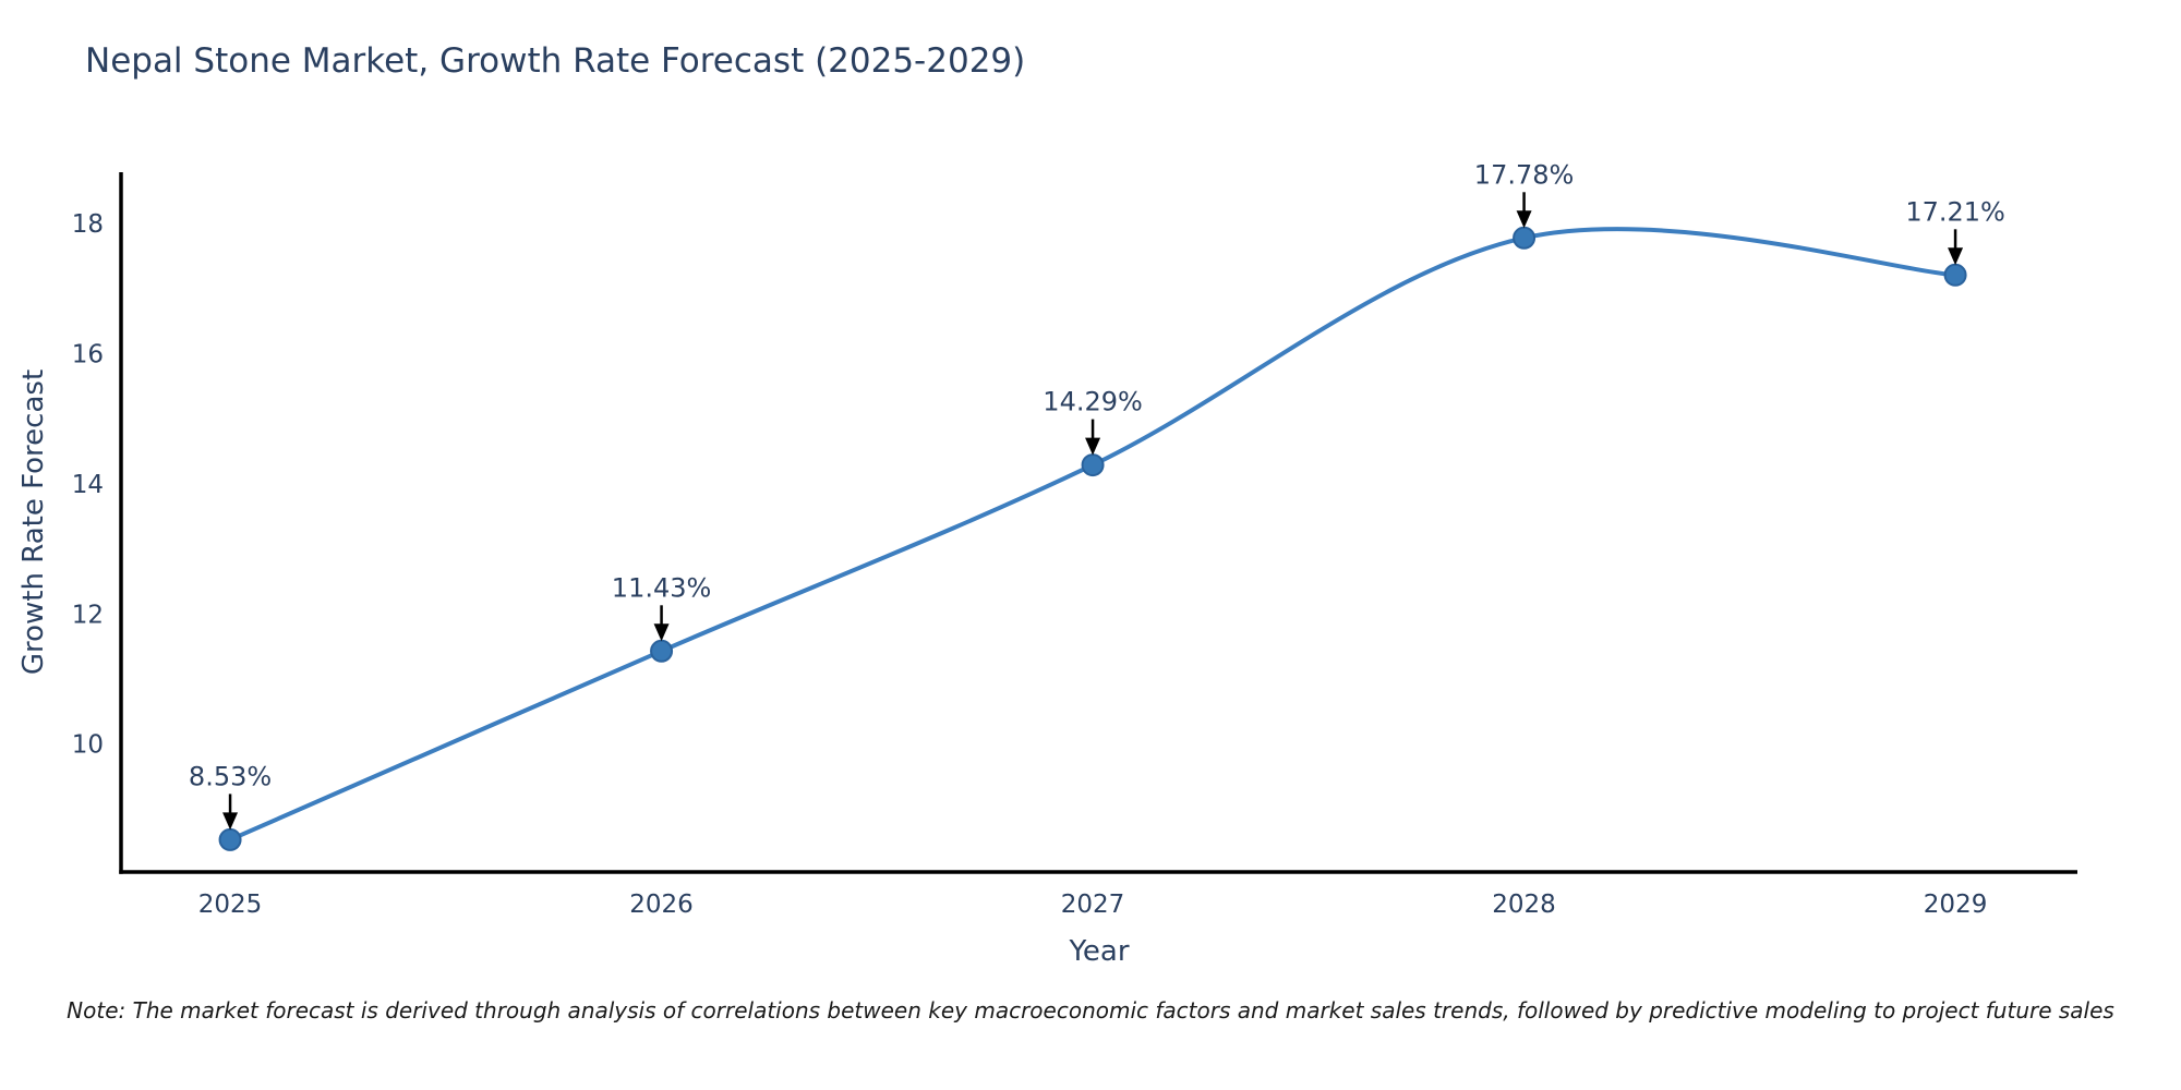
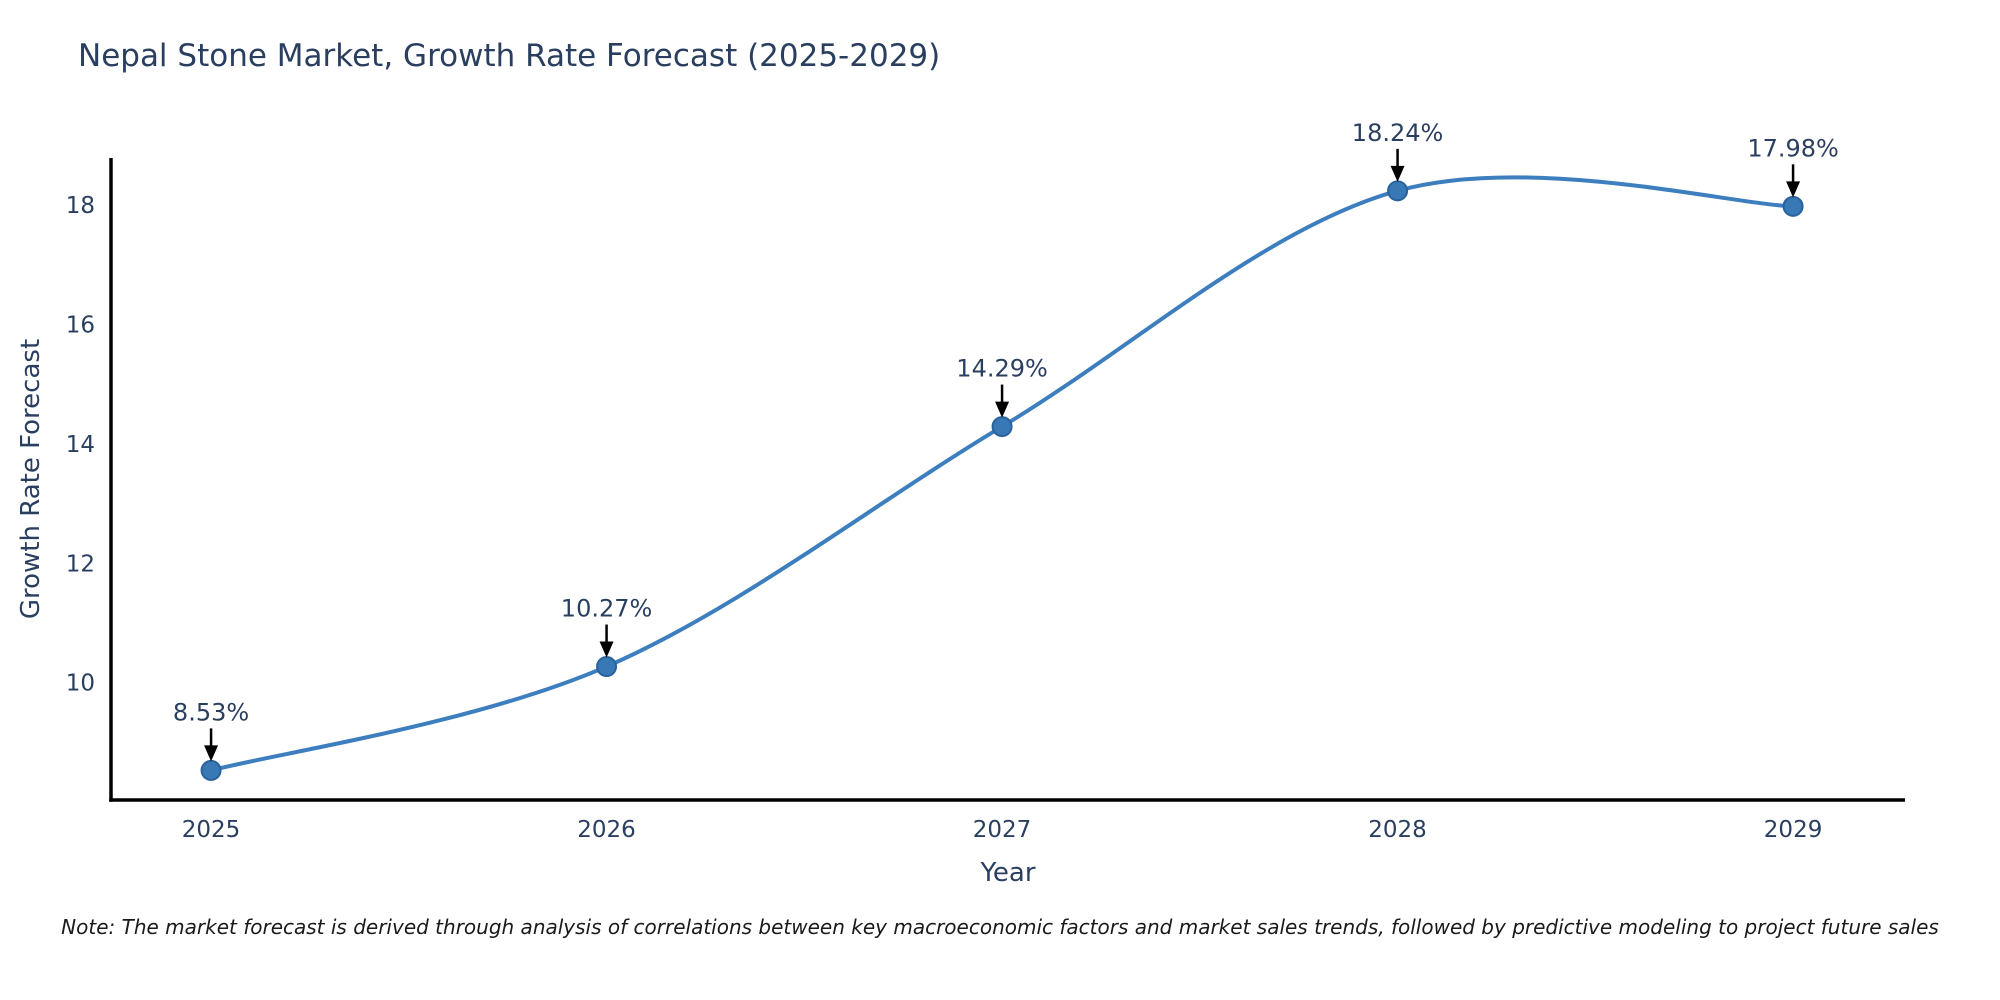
2026: 11.43% -> 10.27%
2028: 17.78% -> 18.24%
2029: 17.21% -> 17.98%
